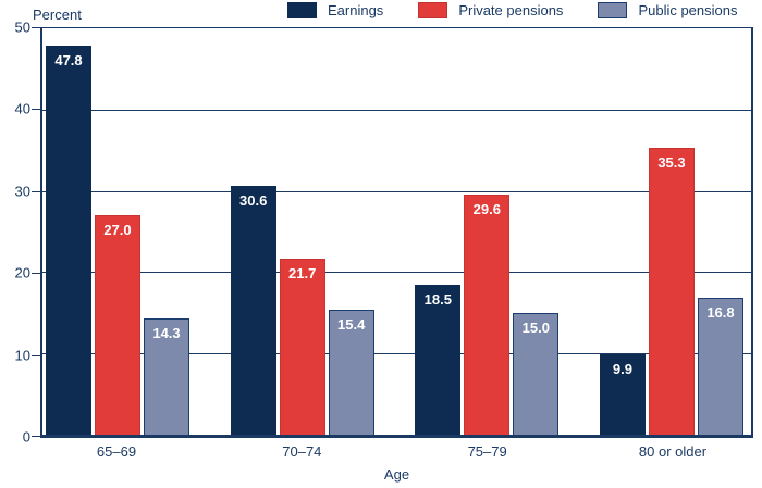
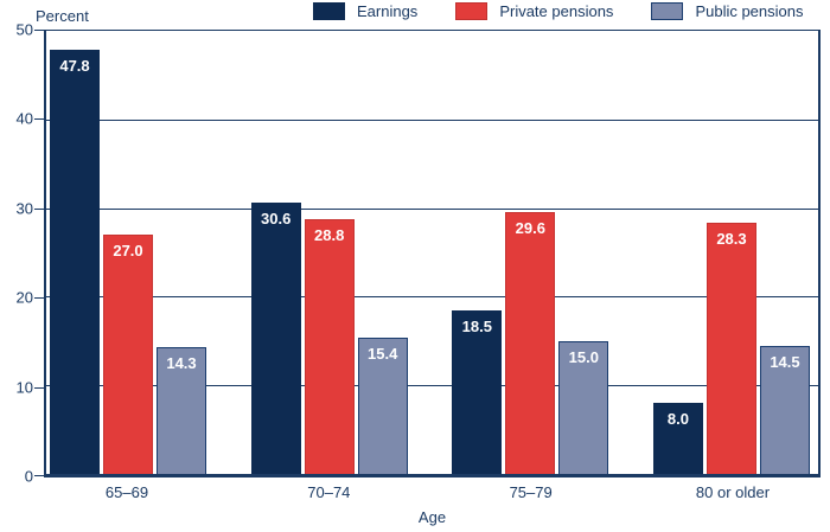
Private pensions/70–74: 21.7 -> 28.8
Earnings/80 or older: 9.9 -> 8.0
Private pensions/80 or older: 35.3 -> 28.3
Public pensions/80 or older: 16.8 -> 14.5
